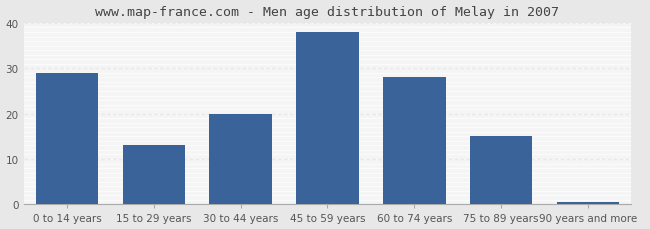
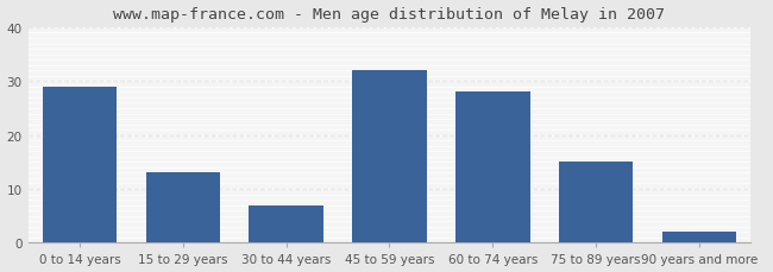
30 to 44 years: 20.0 -> 7.0
45 to 59 years: 38.0 -> 32.0
90 years and more: 0.5 -> 2.0
